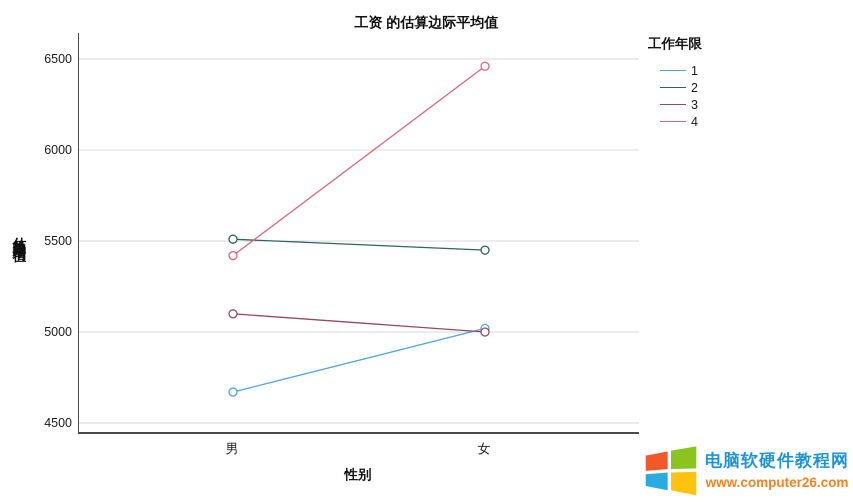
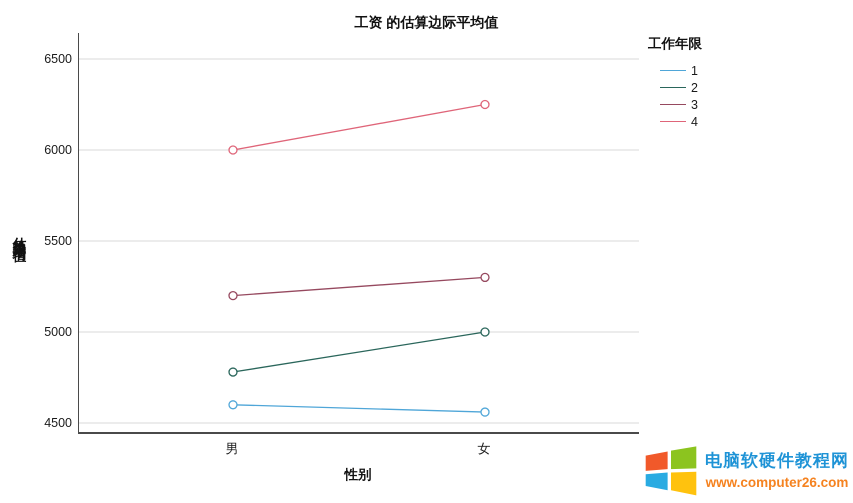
1/男: 4670 -> 4600
2/男: 5510 -> 4780
3/男: 5100 -> 5200
4/男: 5420 -> 6000
1/女: 5020 -> 4560
2/女: 5450 -> 5000
3/女: 5000 -> 5300
4/女: 6460 -> 6250
